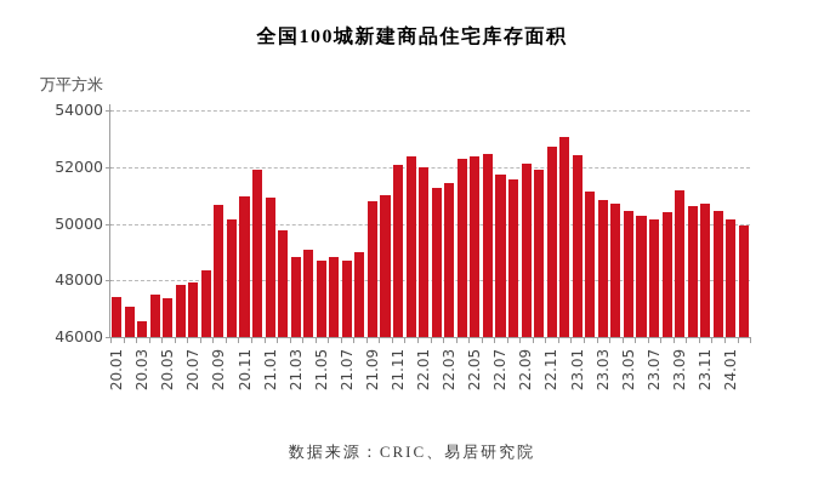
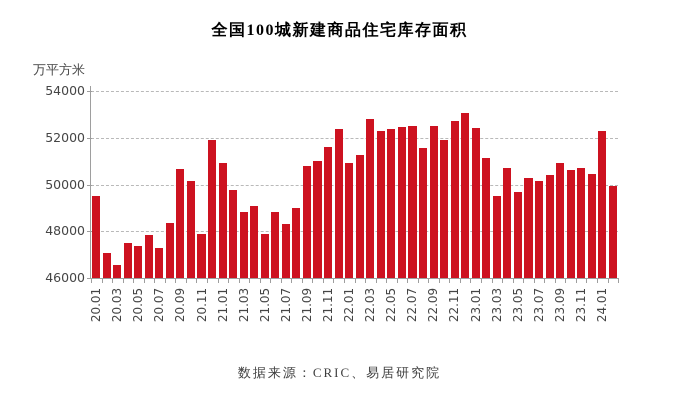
20.01: 47400 -> 49500
20.07: 47900 -> 47300
20.11: 51000 -> 47900
21.05: 48700 -> 47900
21.07: 48700 -> 48300
21.11: 52100 -> 51600
22.01: 52000 -> 50900
22.03: 51400 -> 52800
22.07: 51800 -> 52500
22.09: 52100 -> 52500
23.03: 50800 -> 49500
23.05: 50400 -> 49700
23.09: 51200 -> 50900
24.01: 50100 -> 52300
